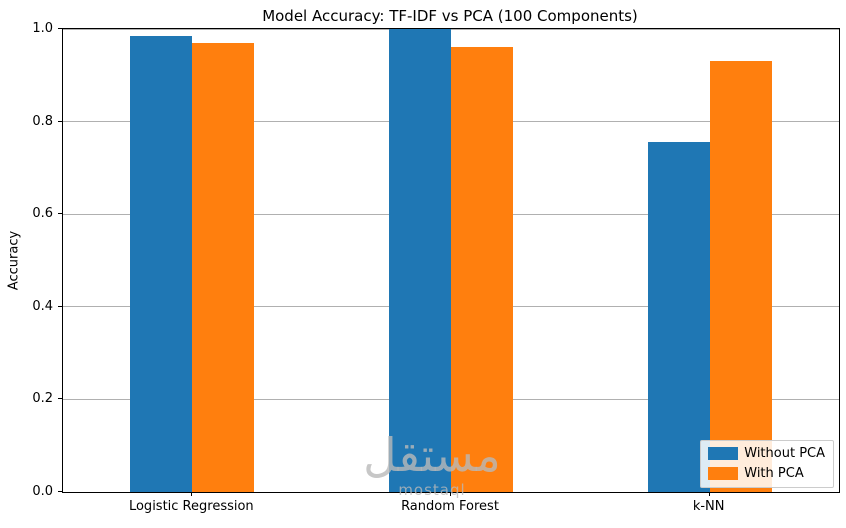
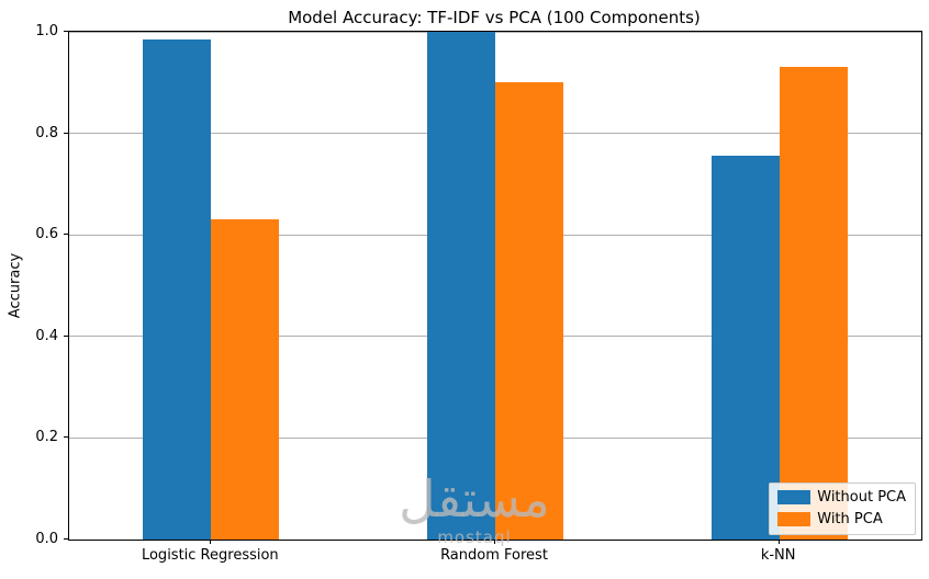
With PCA/Logistic Regression: 0.97 -> 0.63
With PCA/Random Forest: 0.96 -> 0.90
